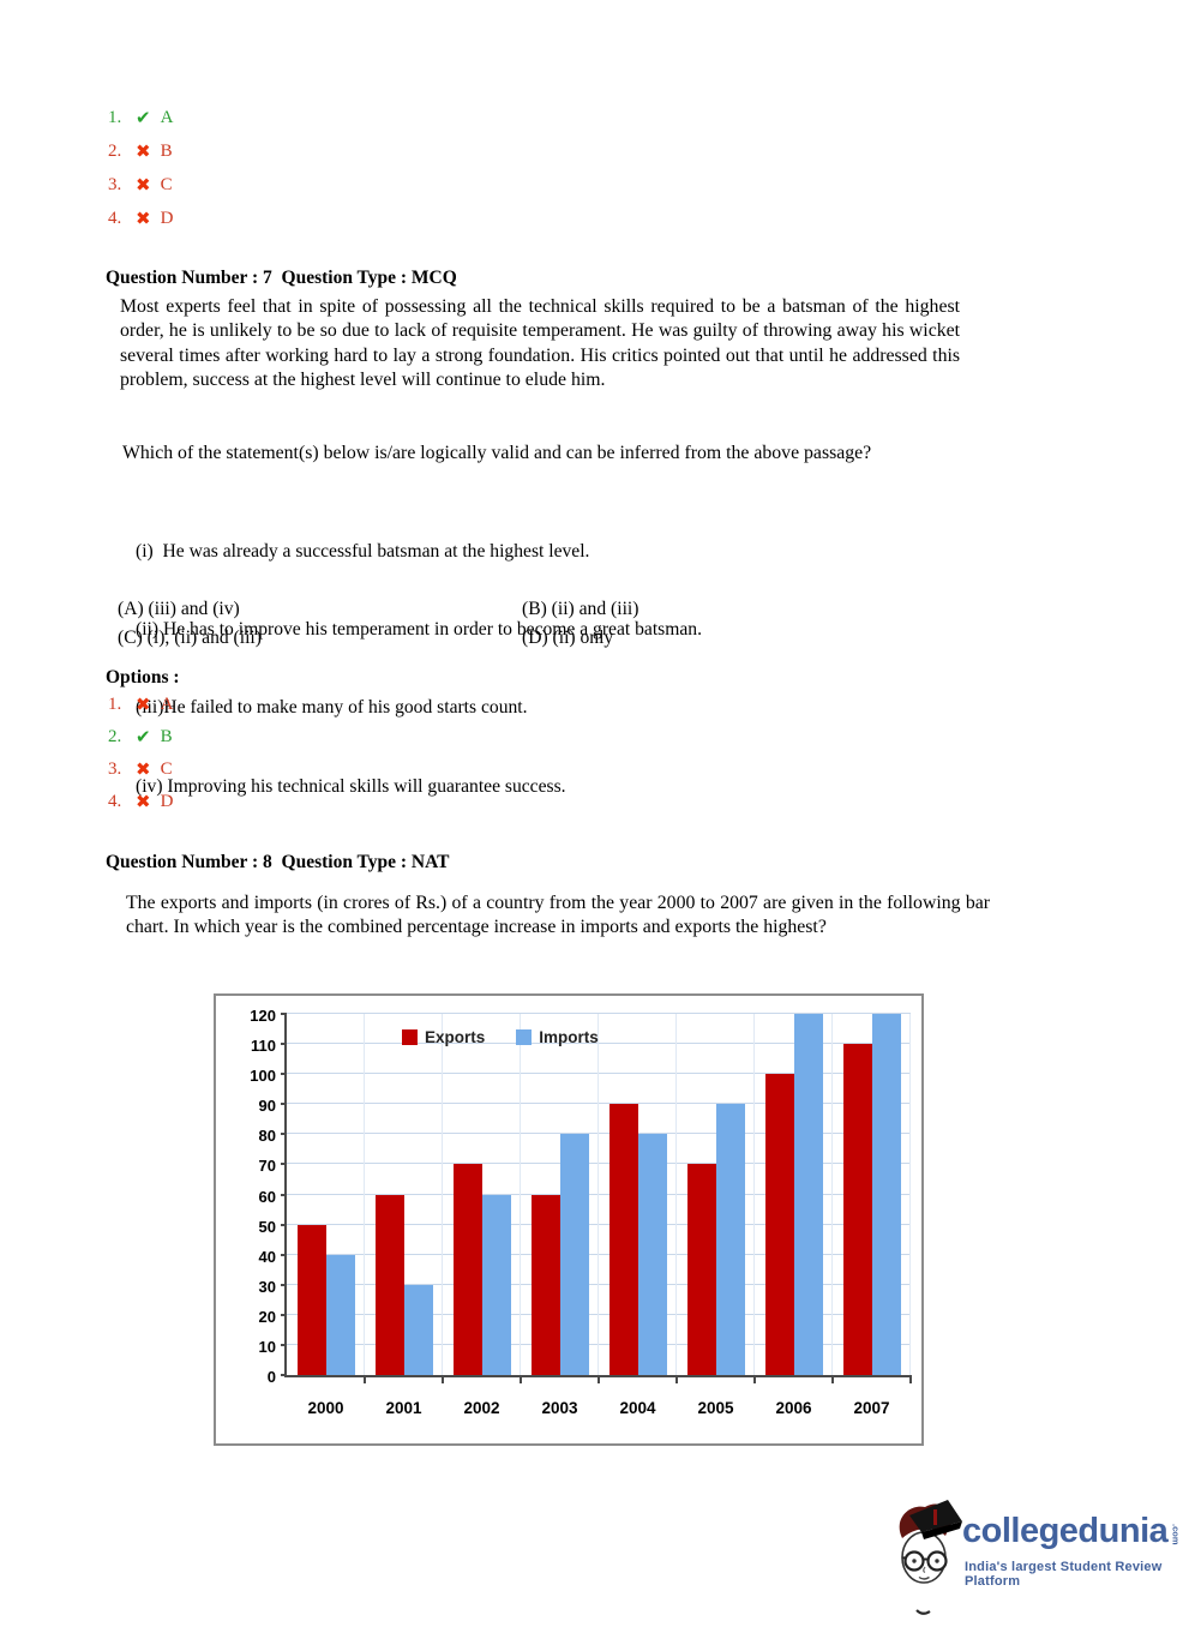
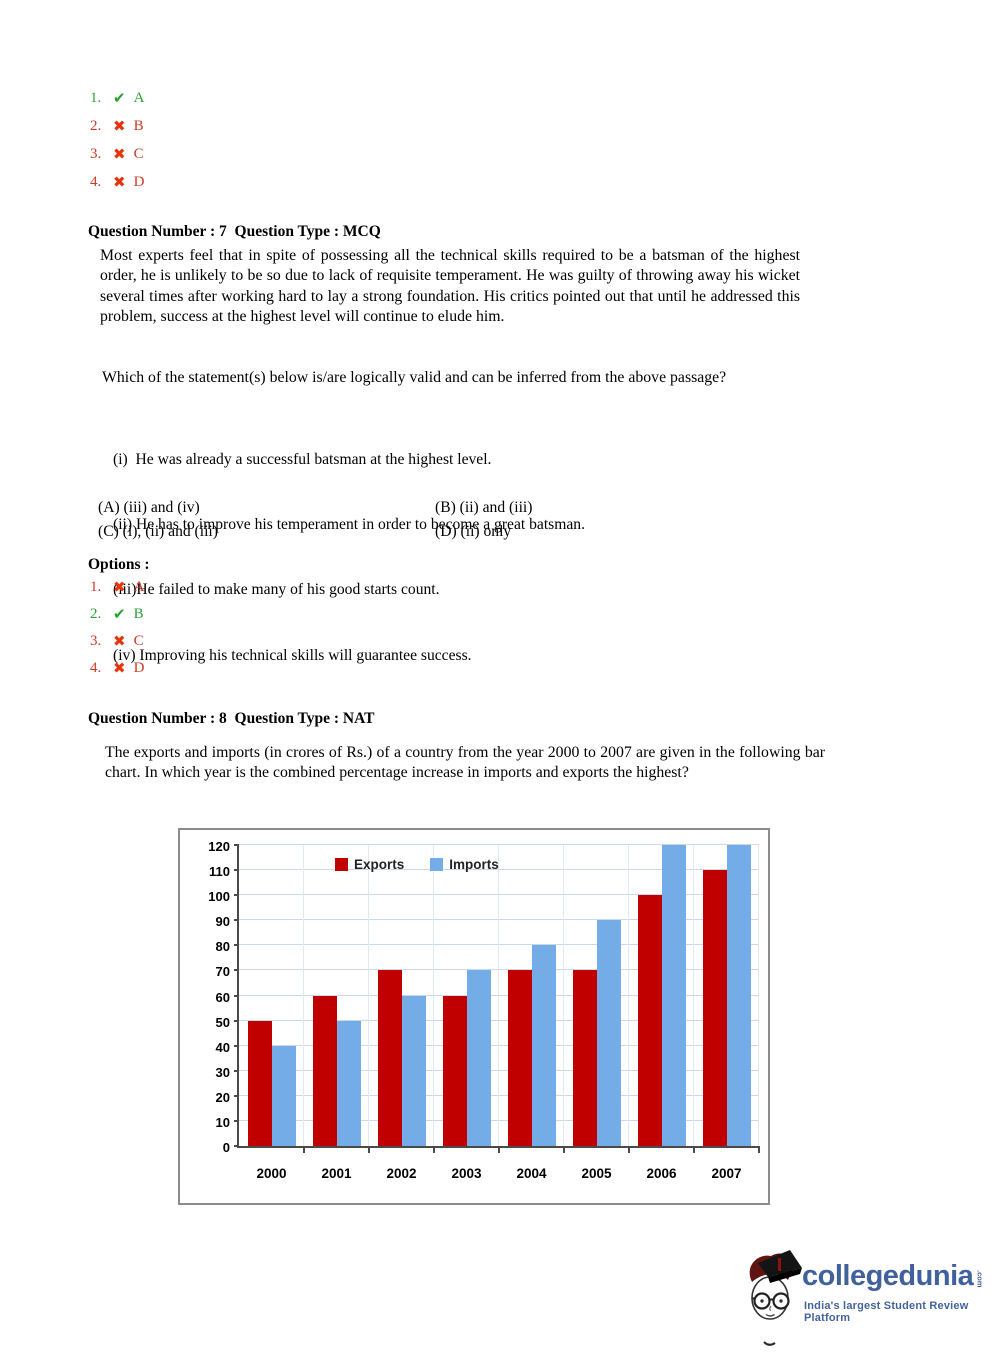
Imports/2001: 30 -> 50
Imports/2003: 80 -> 70
Exports/2004: 90 -> 70
